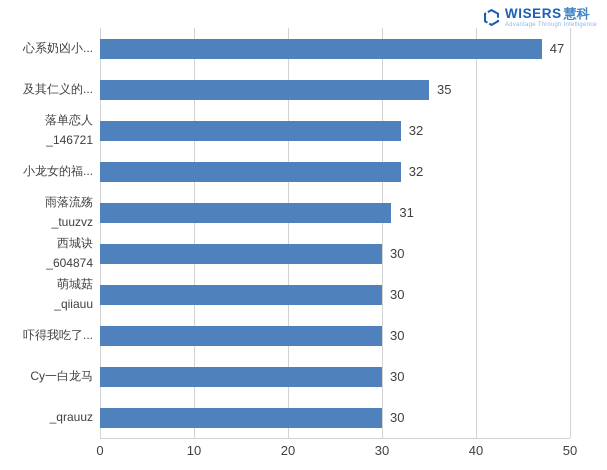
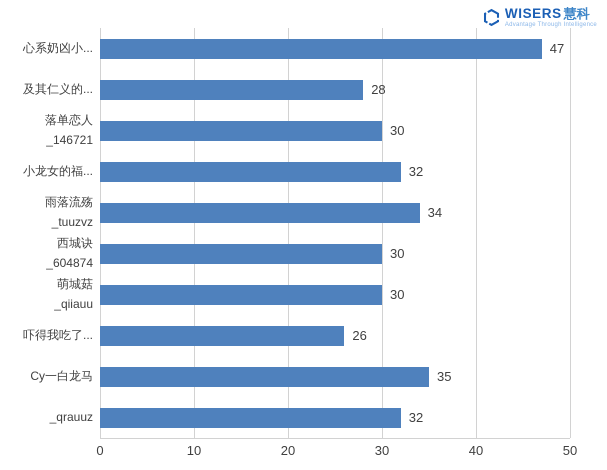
及其仁义的...: 35 -> 28
落单恋人 _146721: 32 -> 30
雨落流殇 _tuuzvz: 31 -> 34
吓得我吃了...: 30 -> 26
Cy一白龙马: 30 -> 35
_qrauuz: 30 -> 32
